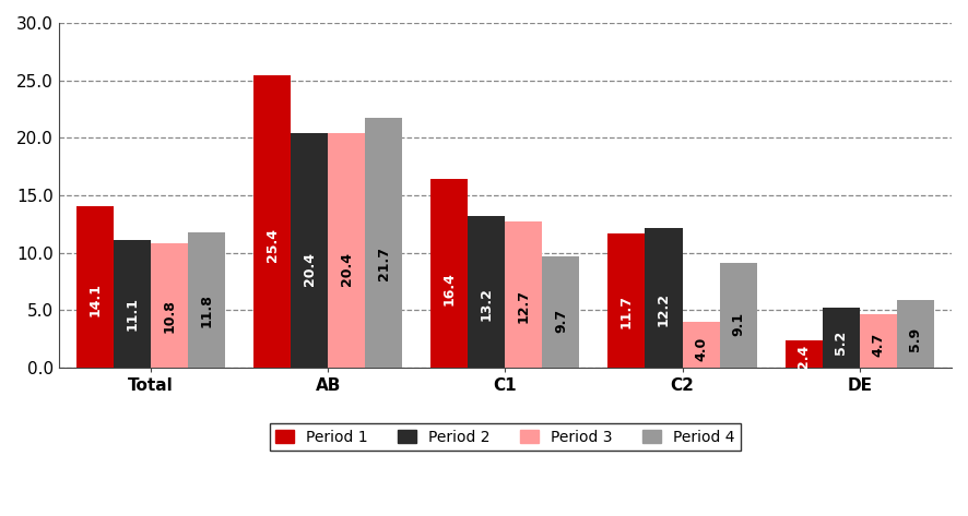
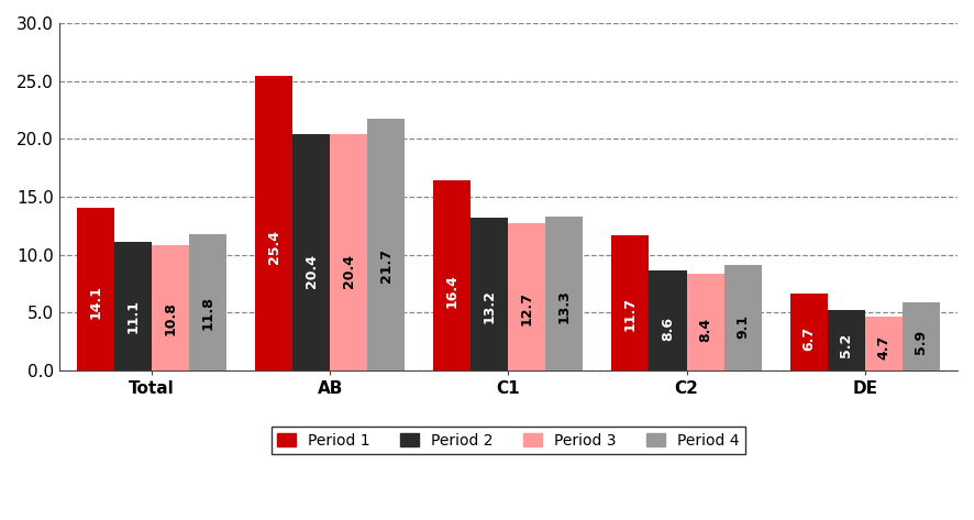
Period 4/C1: 9.7 -> 13.3
Period 2/C2: 12.2 -> 8.6
Period 3/C2: 4.0 -> 8.4
Period 1/DE: 2.4 -> 6.7
